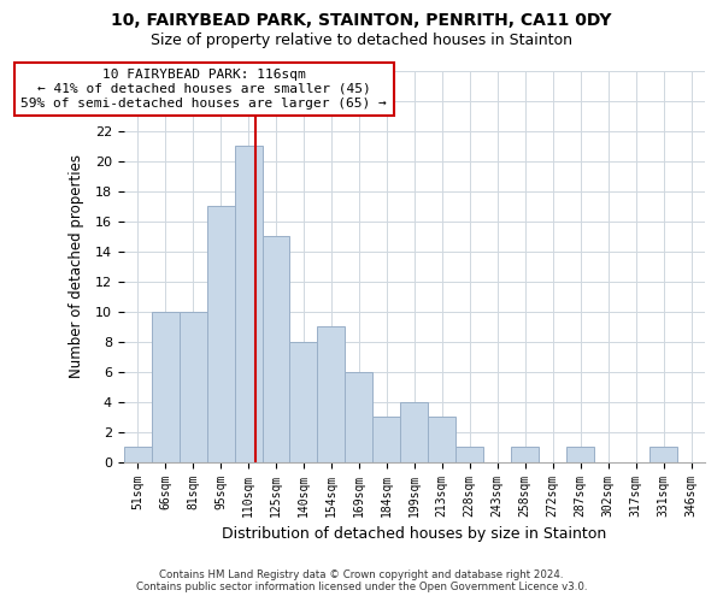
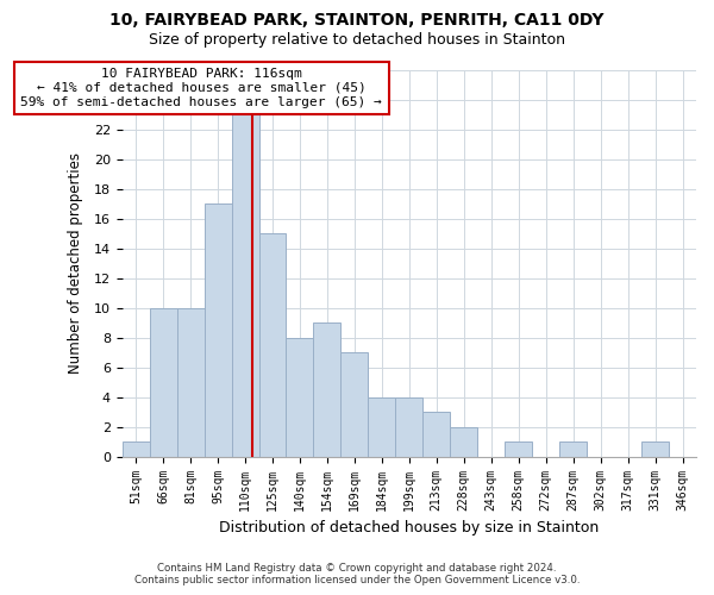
110sqm: 21 -> 23
169sqm: 6 -> 7
184sqm: 3 -> 4
228sqm: 1 -> 2
